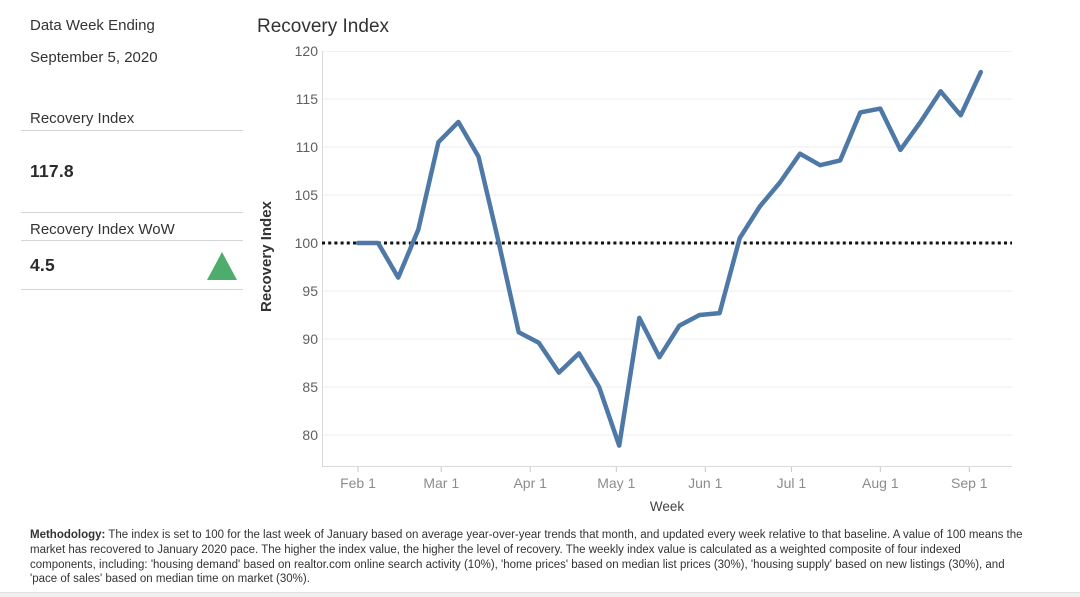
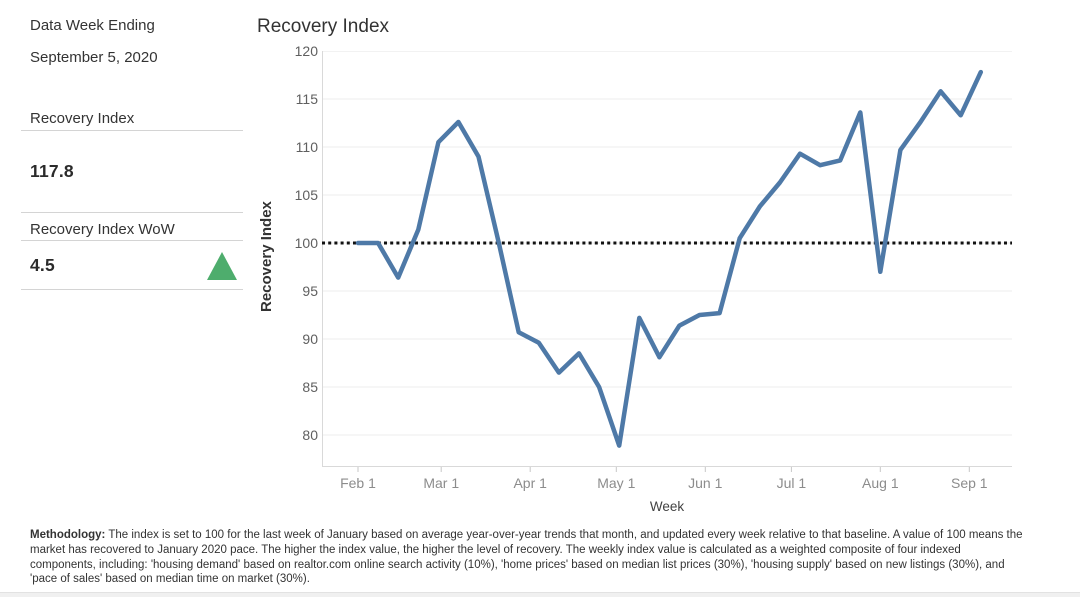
Aug 1: 114 -> 97
